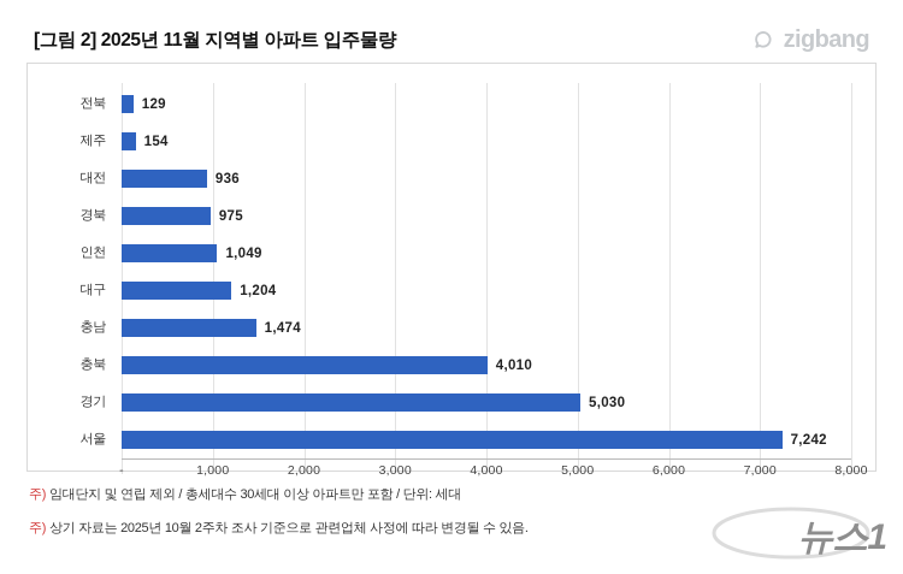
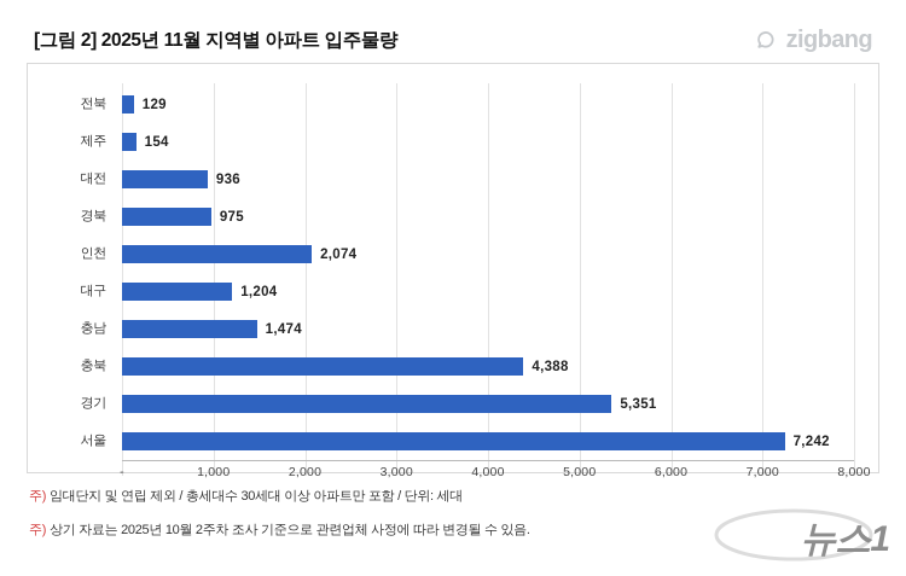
인천: 1,049 -> 2,074
충북: 4,010 -> 4,388
경기: 5,030 -> 5,351
